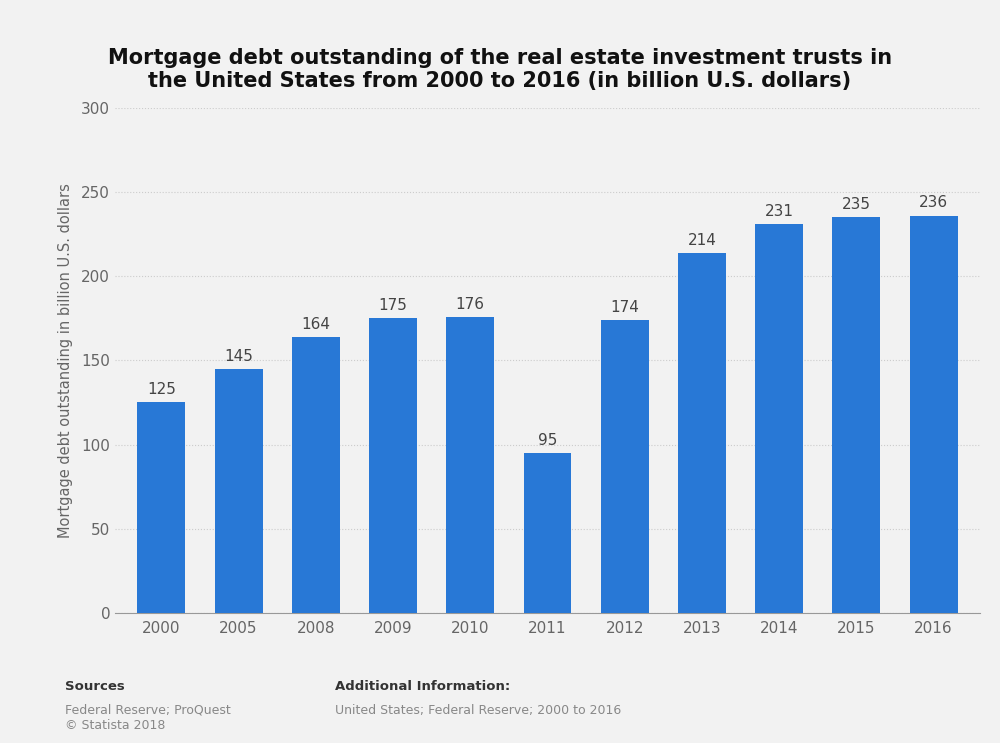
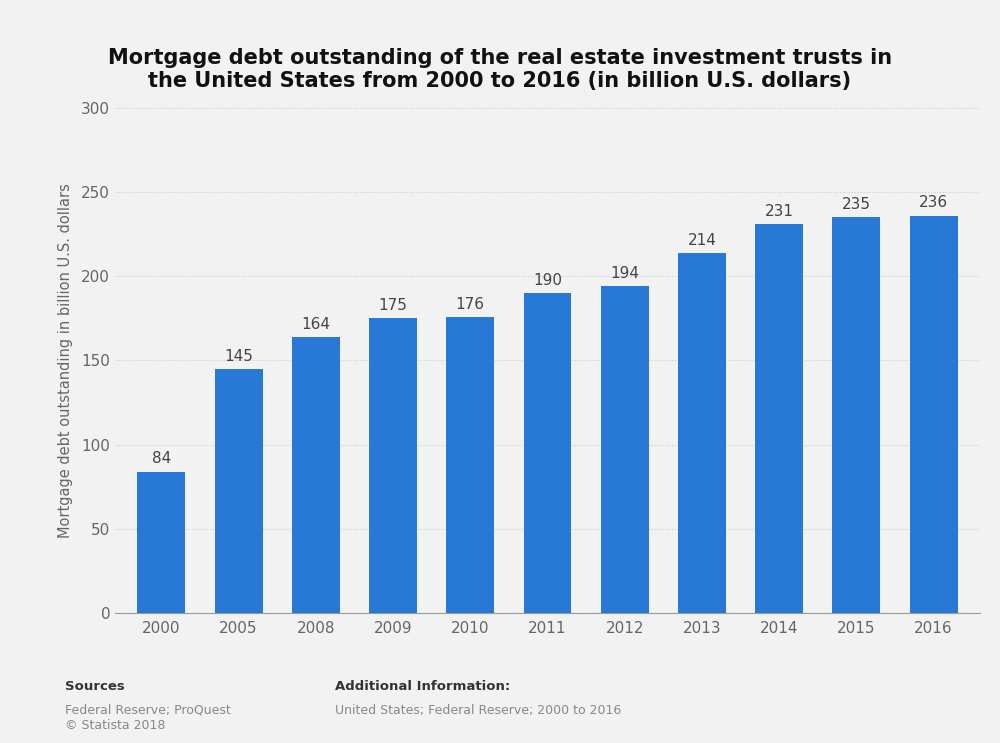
2000: 125 -> 84
2011: 95 -> 190
2012: 174 -> 194
